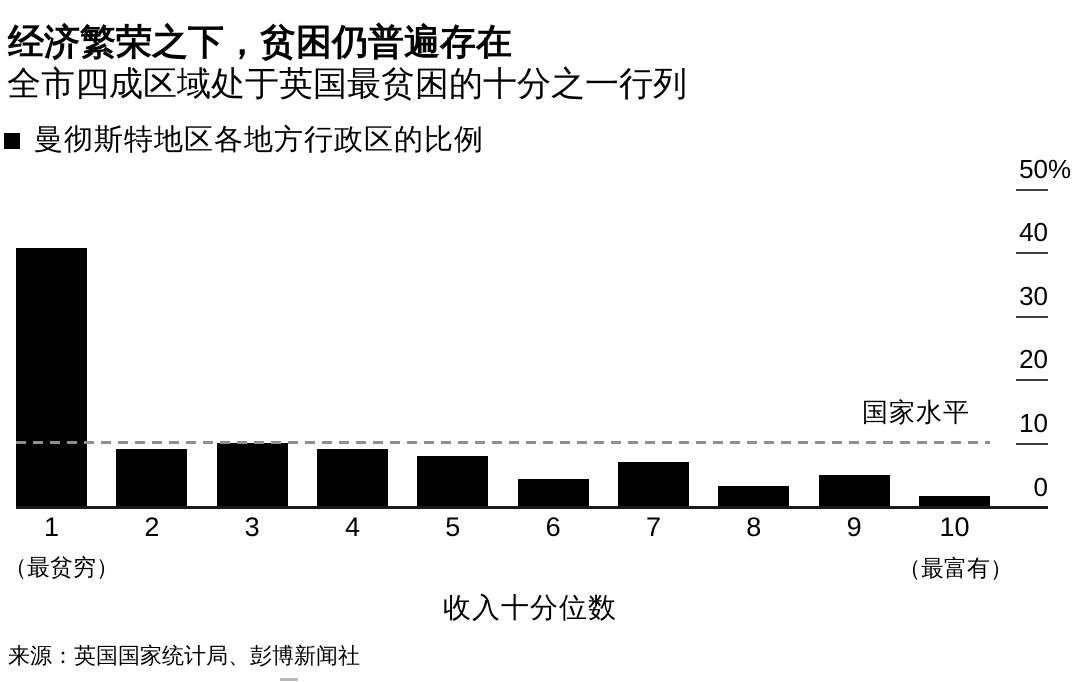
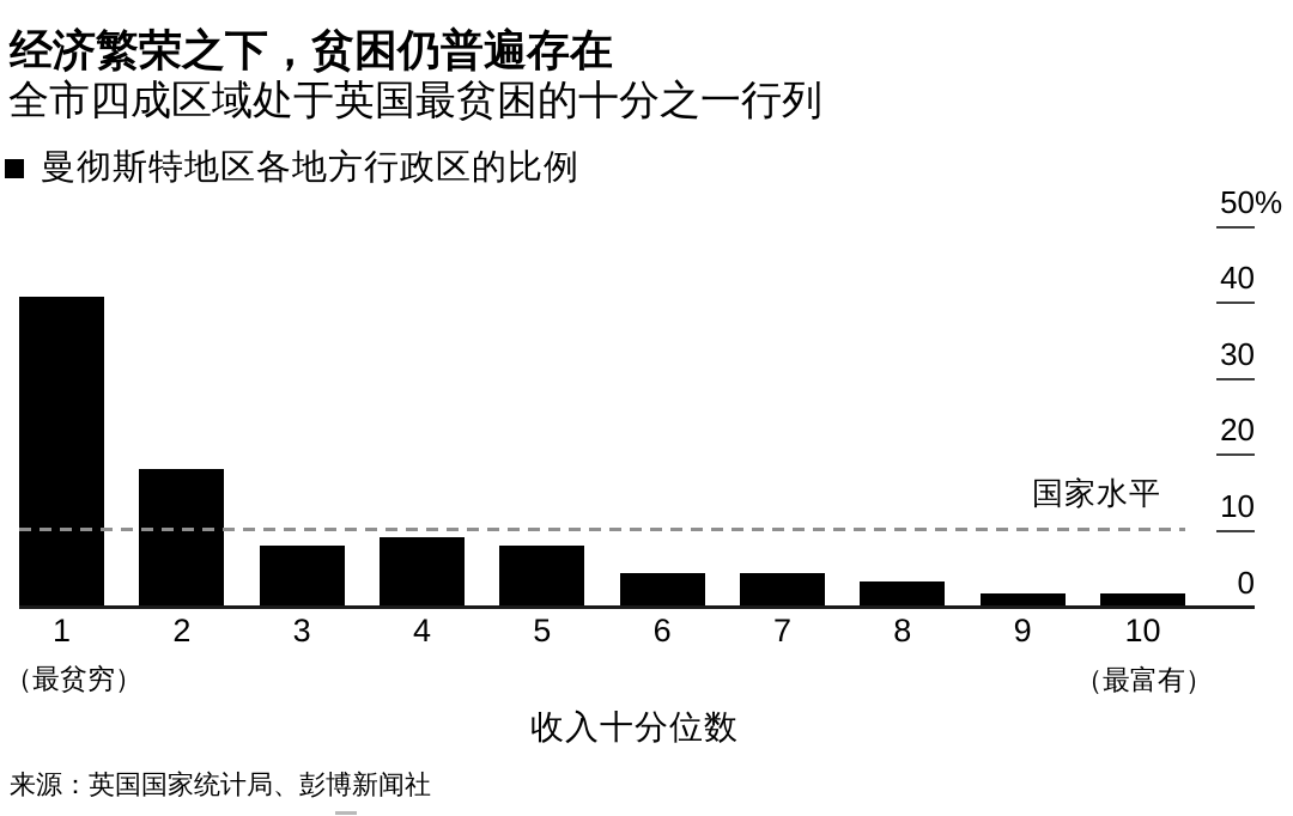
2: 9 -> 18
3: 10 -> 8
7: 7 -> 4
9: 5 -> 2
